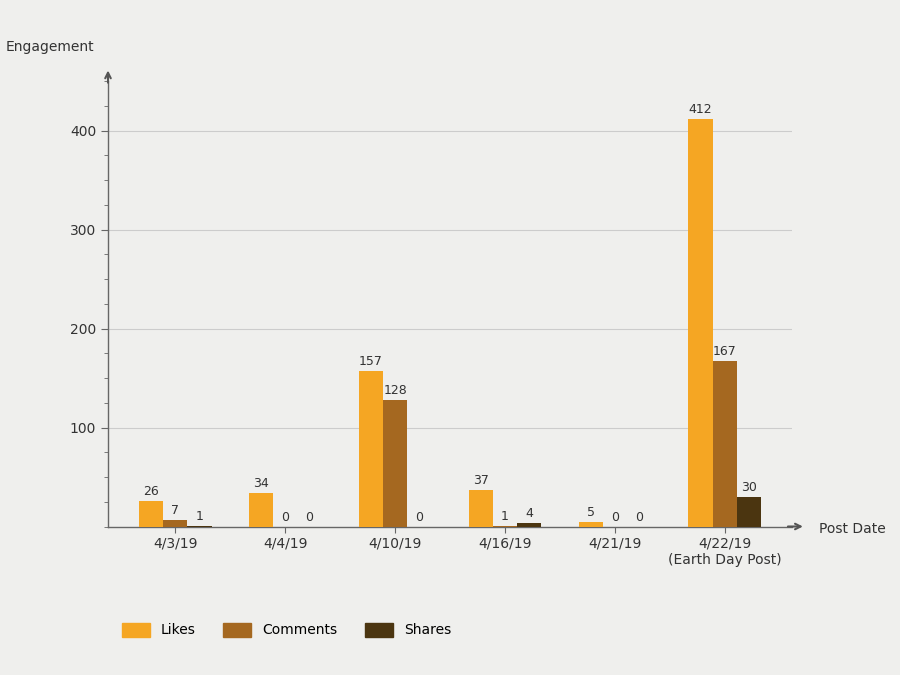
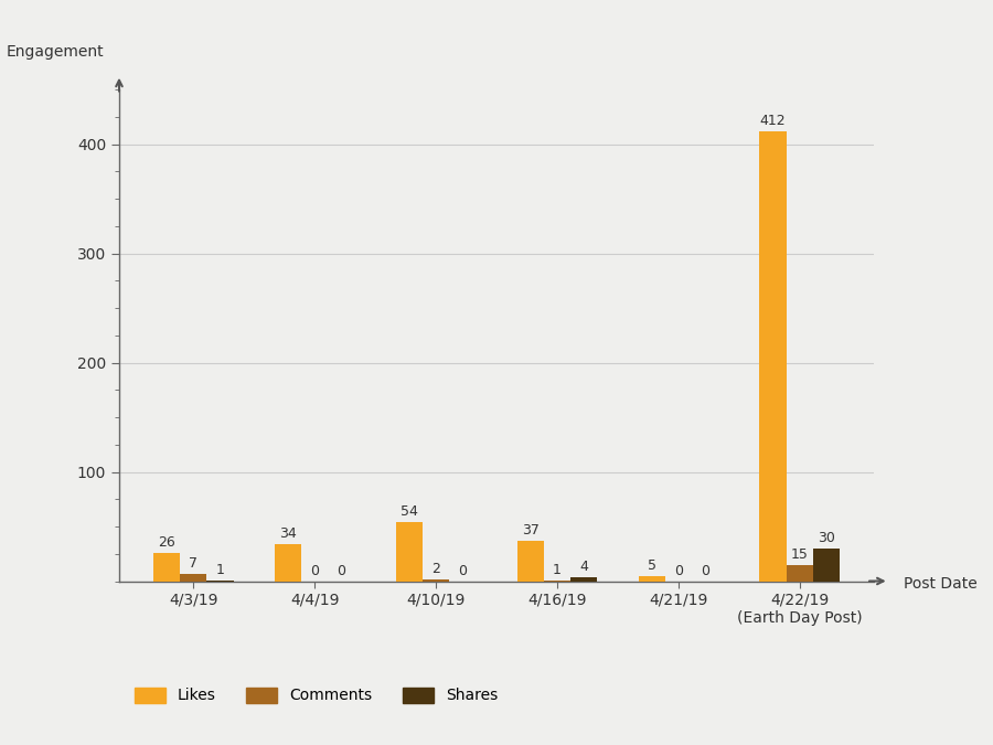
Likes/4/10/19: 157 -> 54
Comments/4/10/19: 128 -> 2
Comments/4/22/19 (Earth Day Post): 167 -> 15
